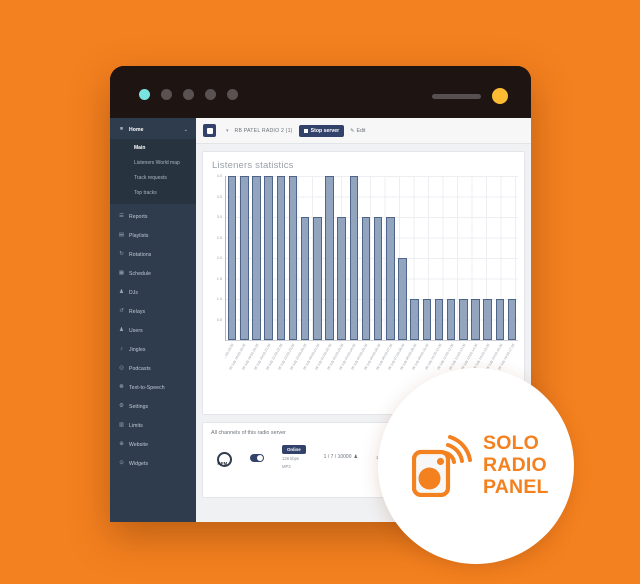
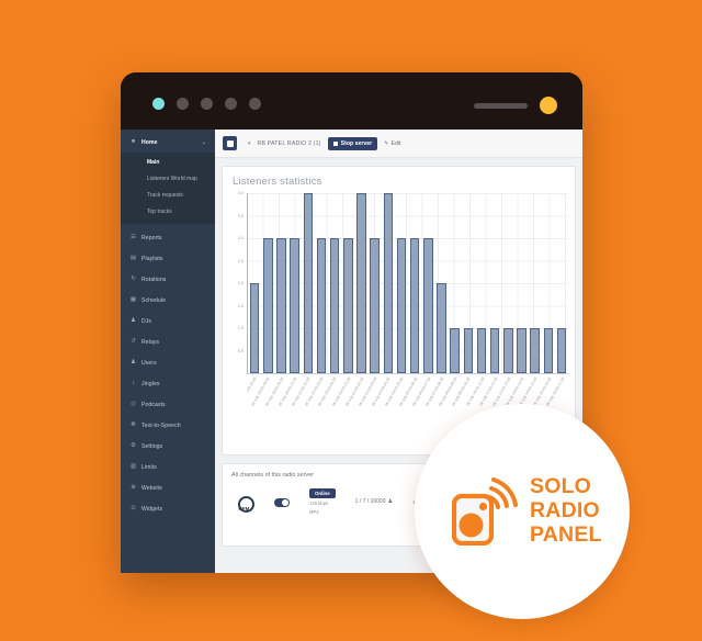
28 July 17:00-18:00: 4 -> 2
28 July 18:00-19:00: 4 -> 3
28 July 19:00-20:00: 4 -> 3
28 July 20:00-21:00: 4 -> 3
28 July 22:00-23:00: 4 -> 3
